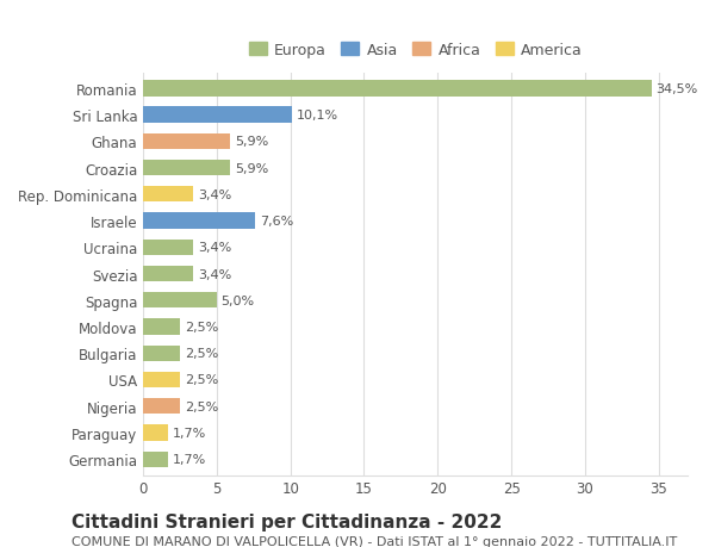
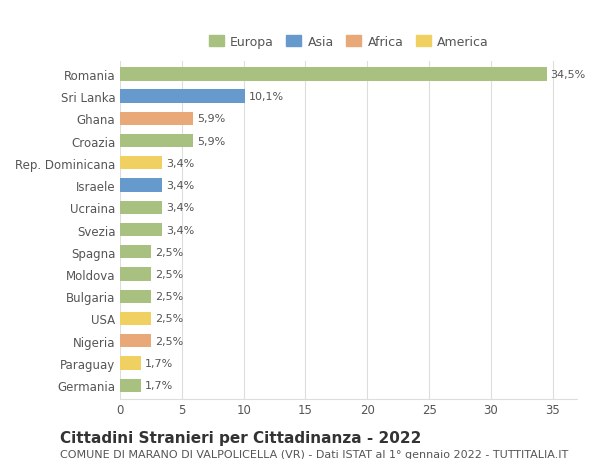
Israele: 7,6% -> 3,4%
Spagna: 5,0% -> 2,5%
